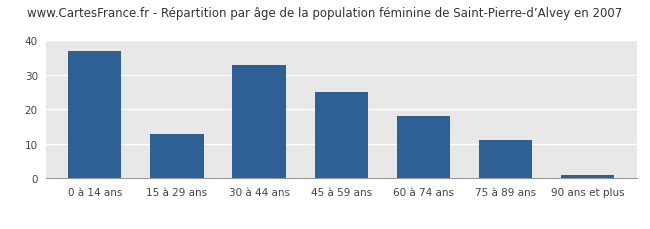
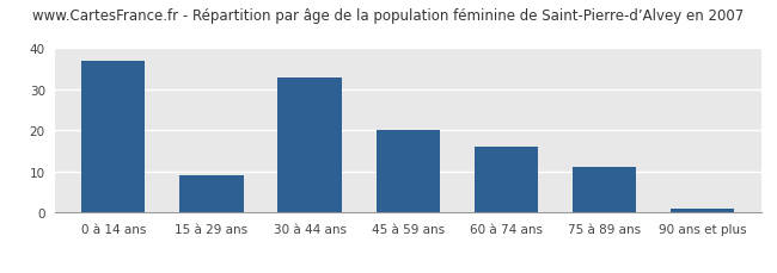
15 à 29 ans: 13 -> 9
45 à 59 ans: 25 -> 20
60 à 74 ans: 18 -> 16
